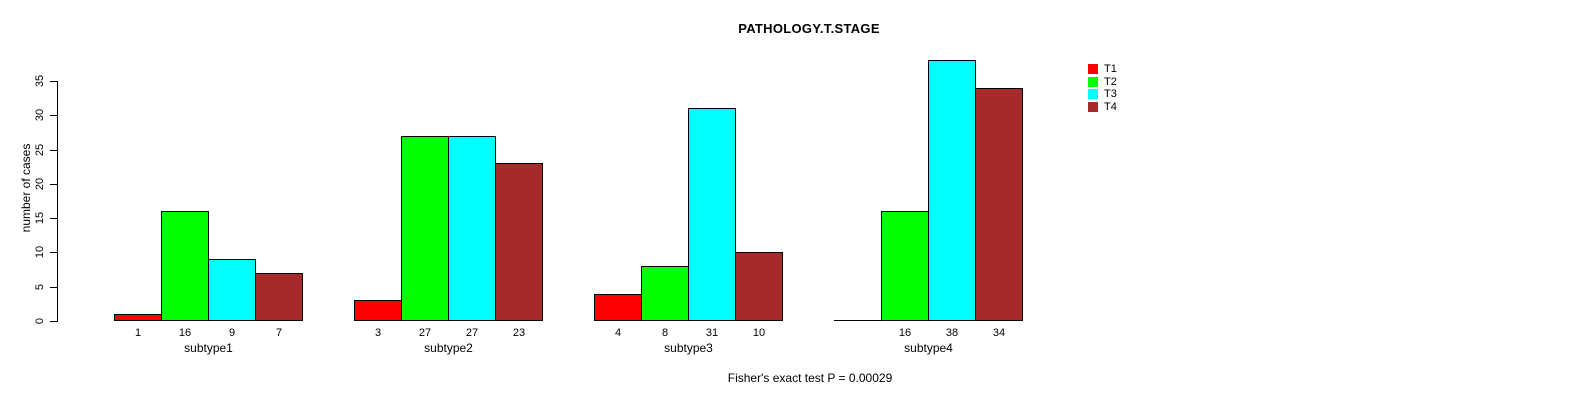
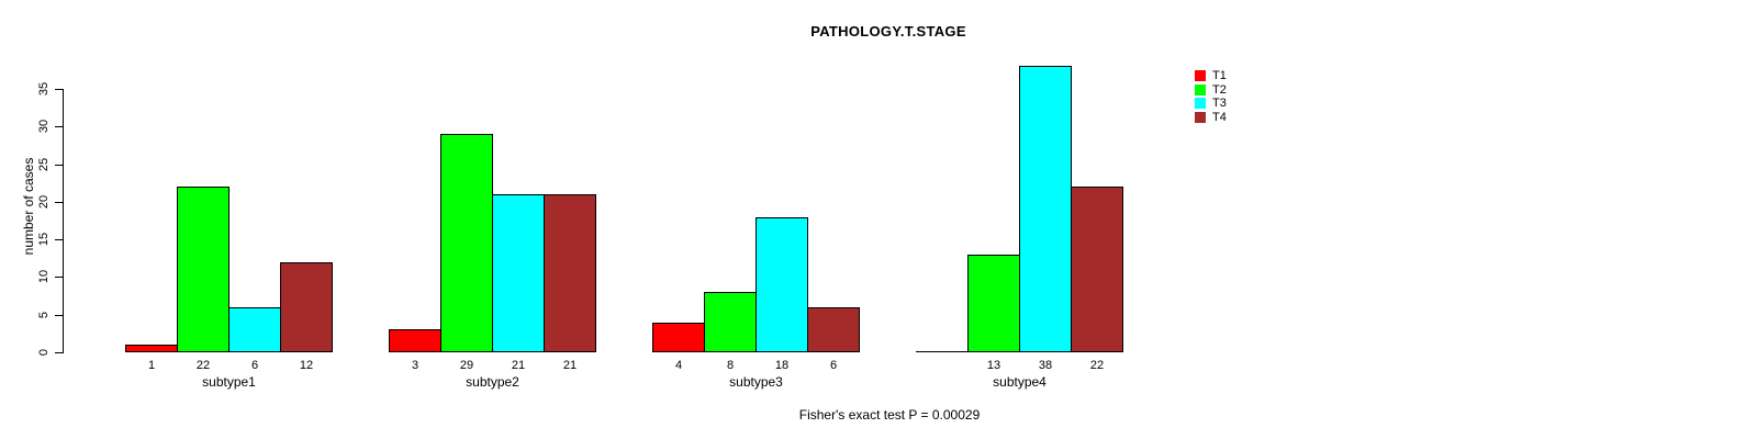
T2/subtype1: 16 -> 22
T3/subtype1: 9 -> 6
T4/subtype1: 7 -> 12
T2/subtype2: 27 -> 29
T3/subtype2: 27 -> 21
T4/subtype2: 23 -> 21
T3/subtype3: 31 -> 18
T4/subtype3: 10 -> 6
T2/subtype4: 16 -> 13
T4/subtype4: 34 -> 22
